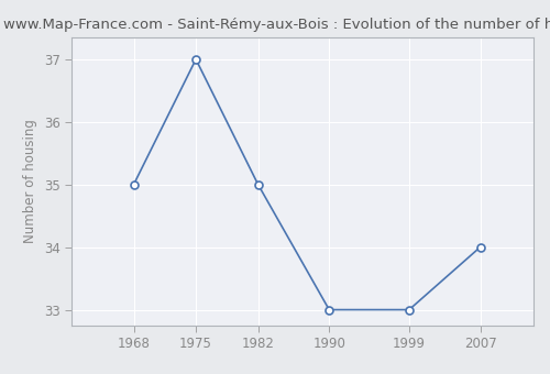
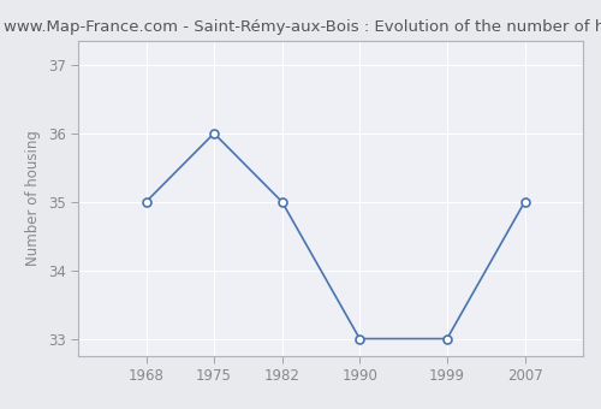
1975: 37 -> 36
2007: 34 -> 35
